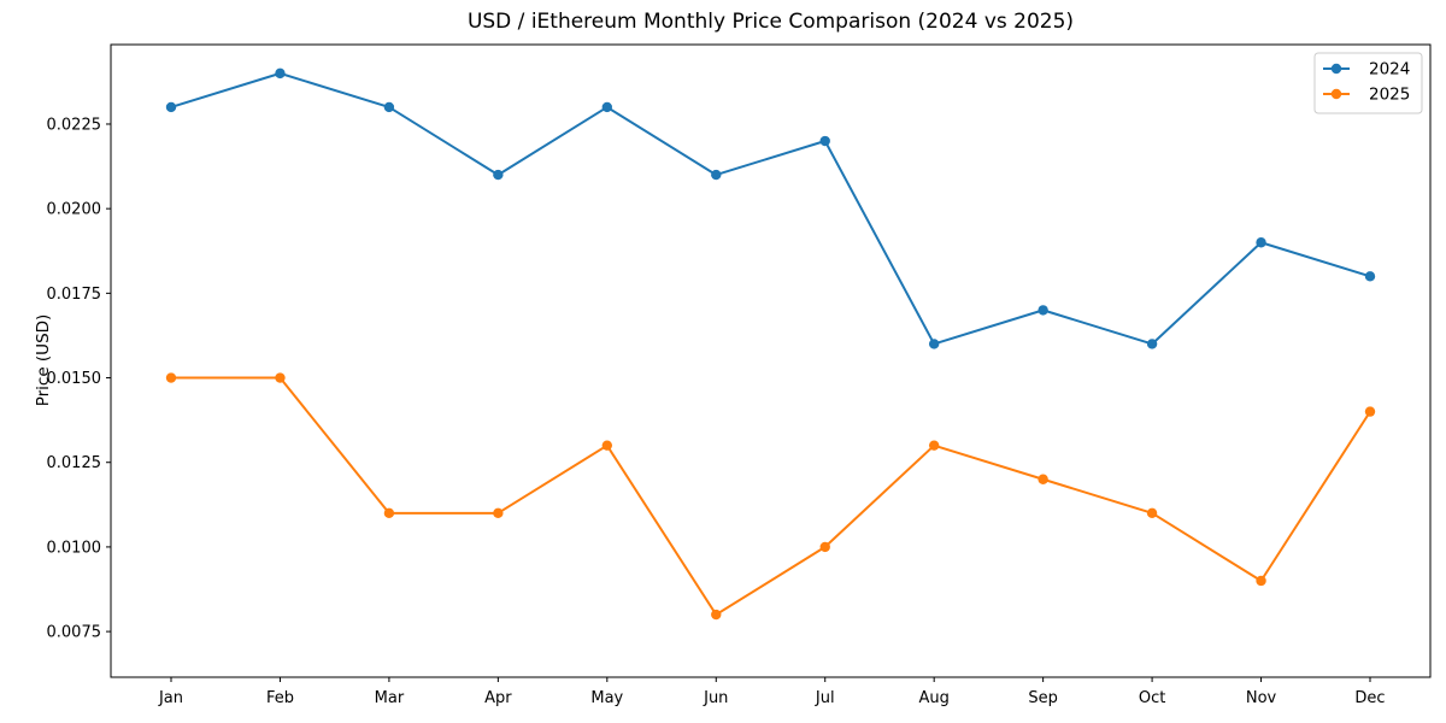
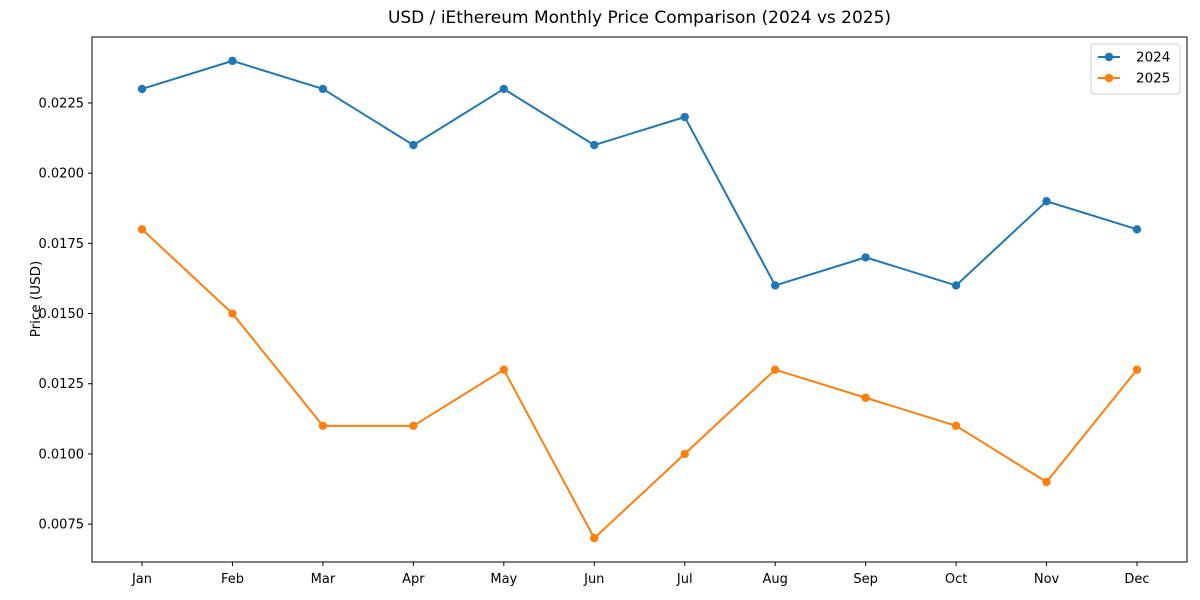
2025/Jan: 0.015 -> 0.018
2025/Jun: 0.008 -> 0.007
2025/Dec: 0.014 -> 0.013
